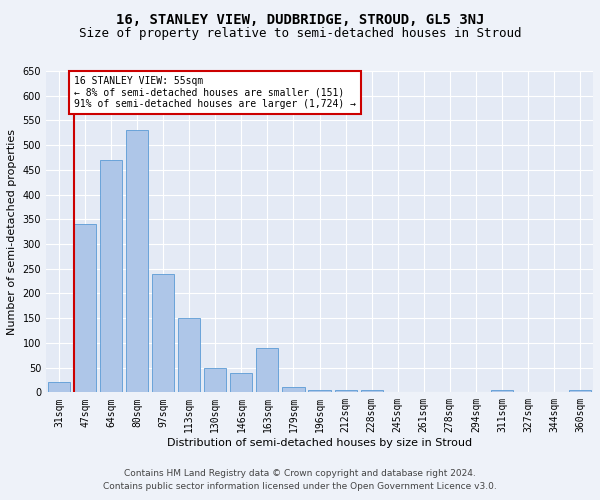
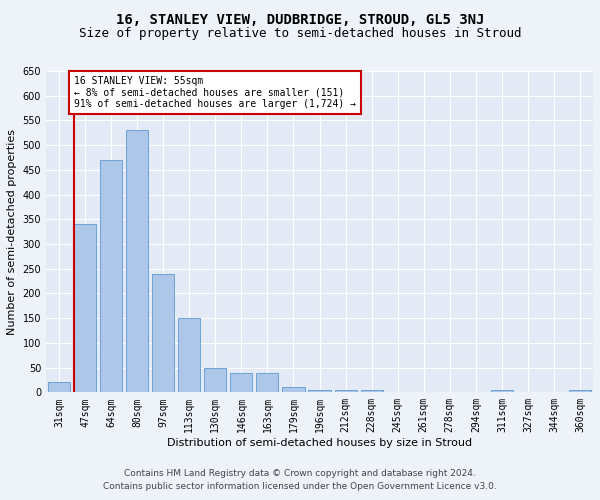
163sqm: 90 -> 40
